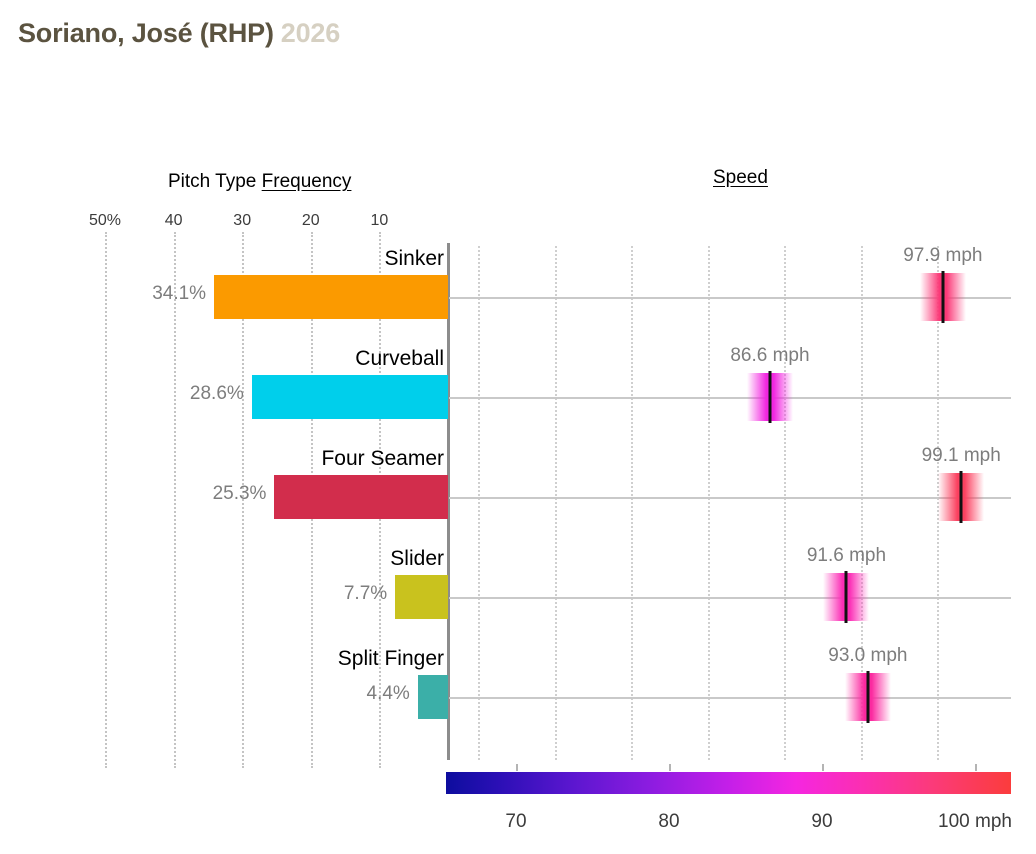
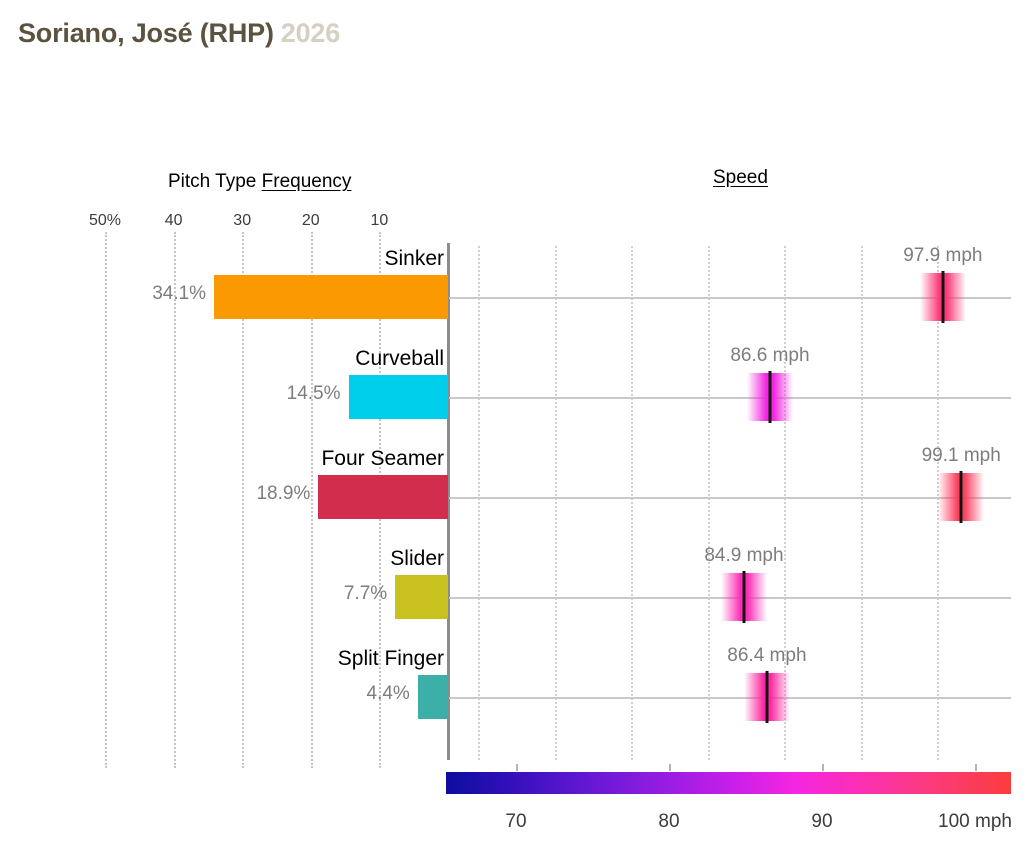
Pitch Type Frequency/Curveball: 28.6% -> 14.5%
Pitch Type Frequency/Four Seamer: 25.3% -> 18.9%
Speed/Slider: 91.6 -> 84.9
Speed/Split Finger: 93.0 -> 86.4
